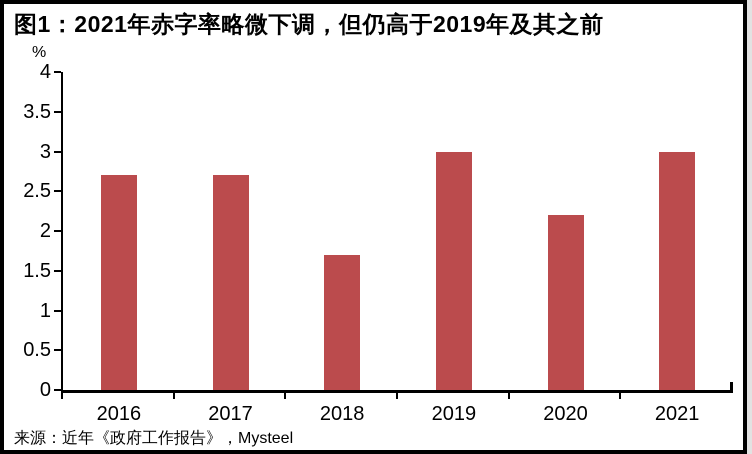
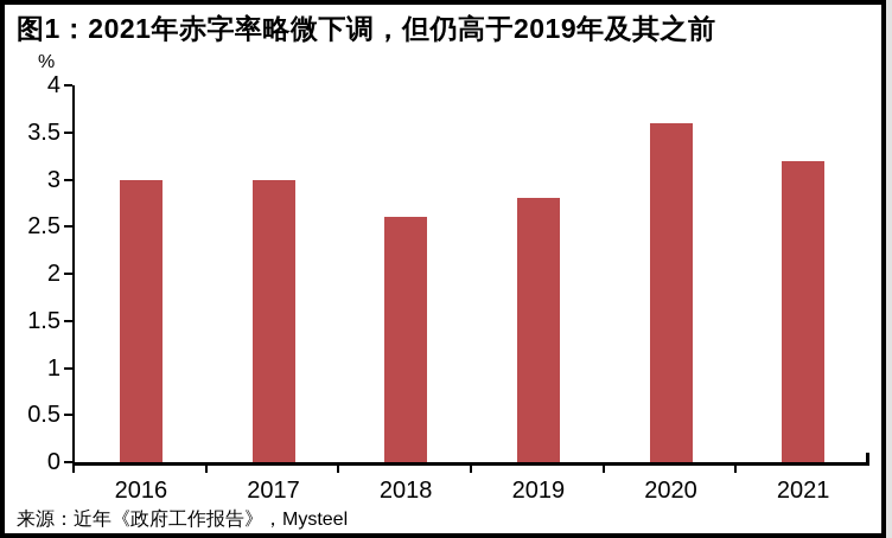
2016: 2.7 -> 3.0
2017: 2.7 -> 3.0
2018: 1.7 -> 2.6
2019: 3.0 -> 2.8
2020: 2.2 -> 3.6
2021: 3.0 -> 3.2
